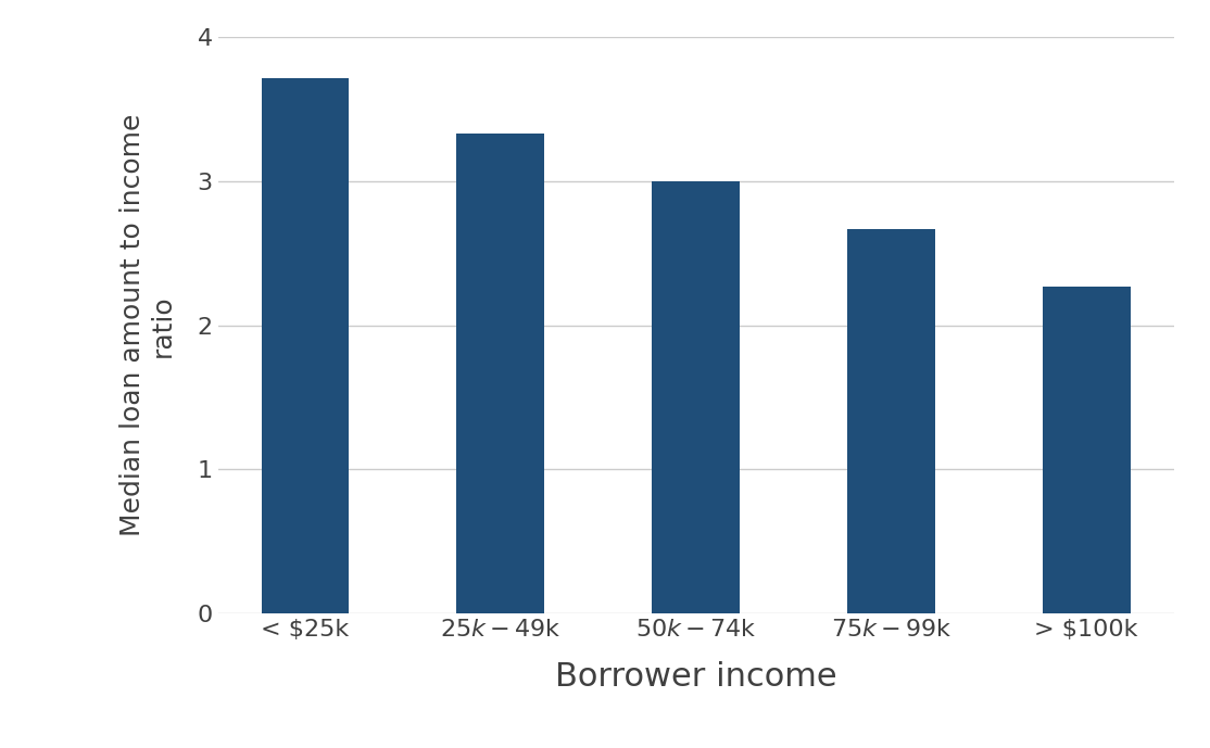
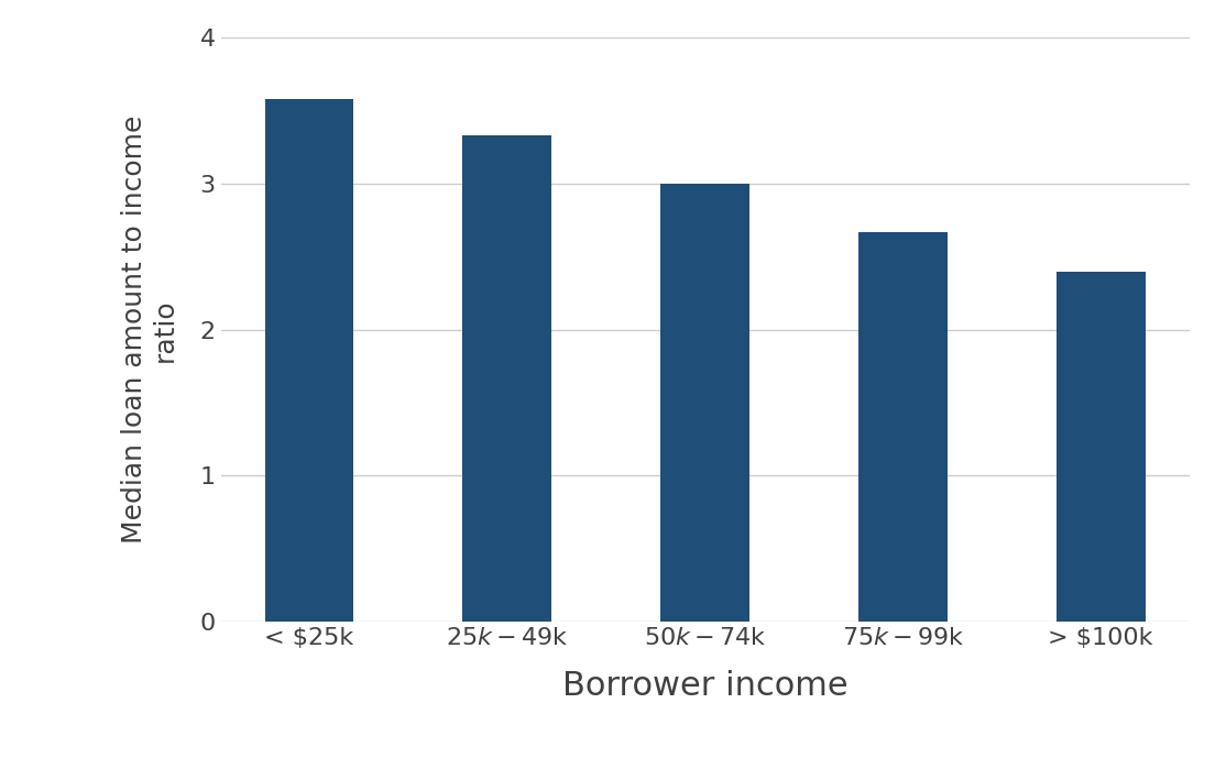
< $25k: 3.72 -> 3.58
> $100k: 2.27 -> 2.40
